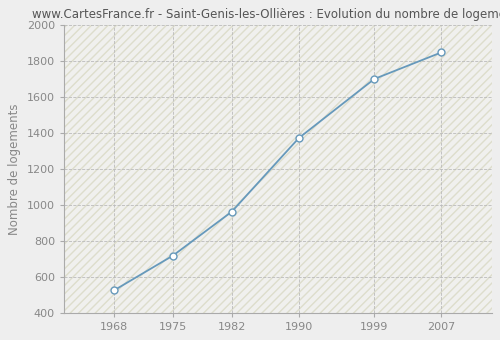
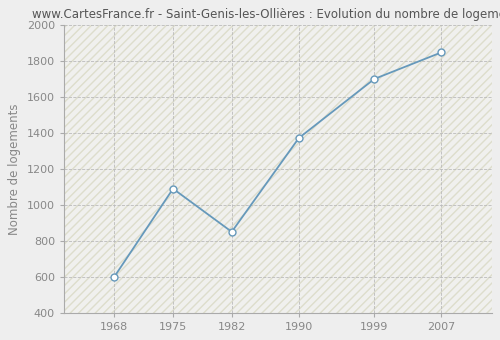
1968: 520 -> 600
1975: 720 -> 1090
1982: 960 -> 850
